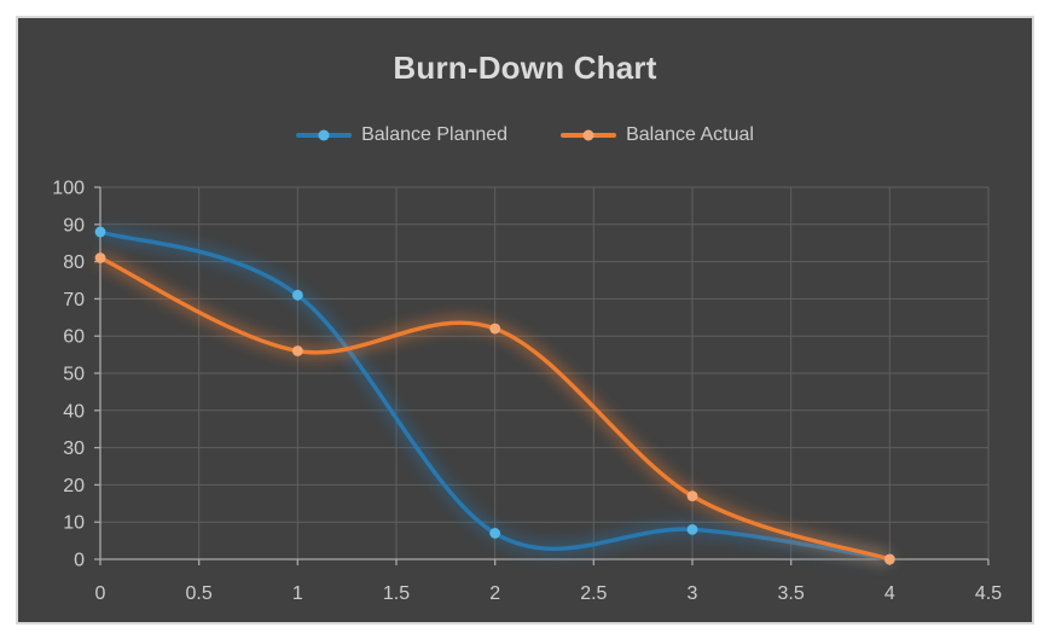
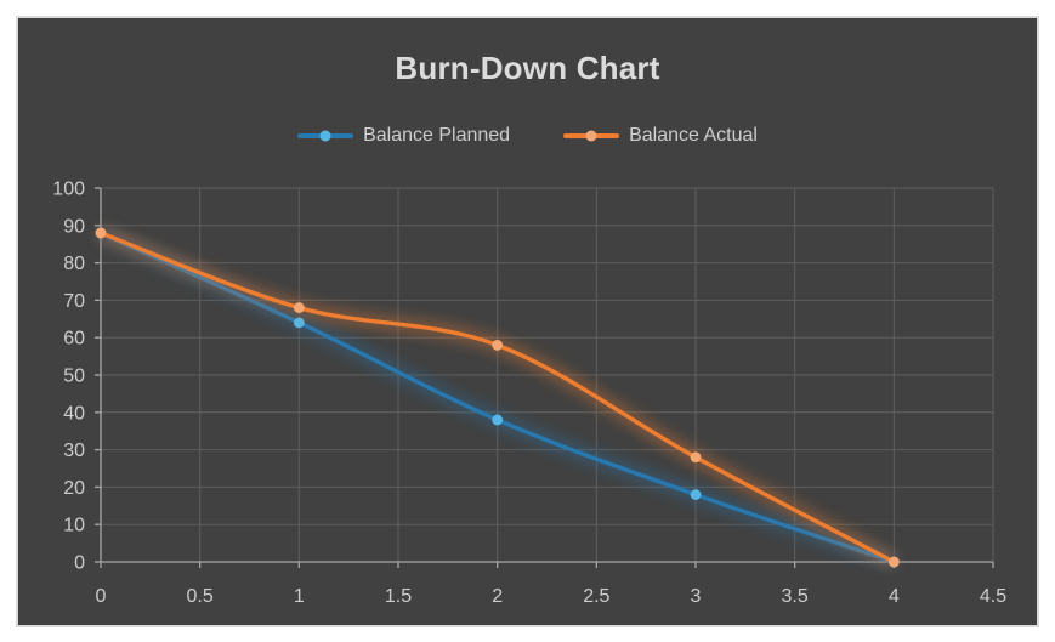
Balance Actual/0: 81 -> 88
Balance Planned/1: 71 -> 64
Balance Actual/1: 56 -> 68
Balance Planned/2: 7 -> 38
Balance Actual/2: 62 -> 58
Balance Planned/3: 8 -> 18
Balance Actual/3: 17 -> 28
